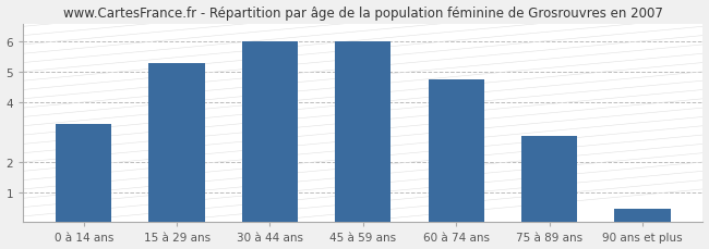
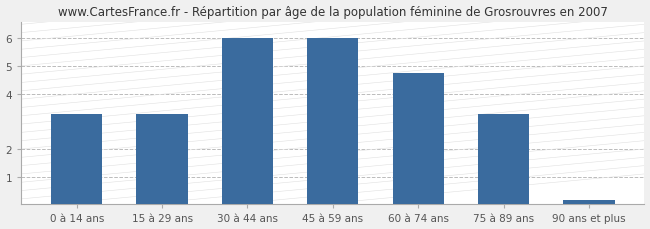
15 à 29 ans: 5.30 -> 3.25
75 à 89 ans: 2.85 -> 3.25
90 ans et plus: 0.45 -> 0.15
